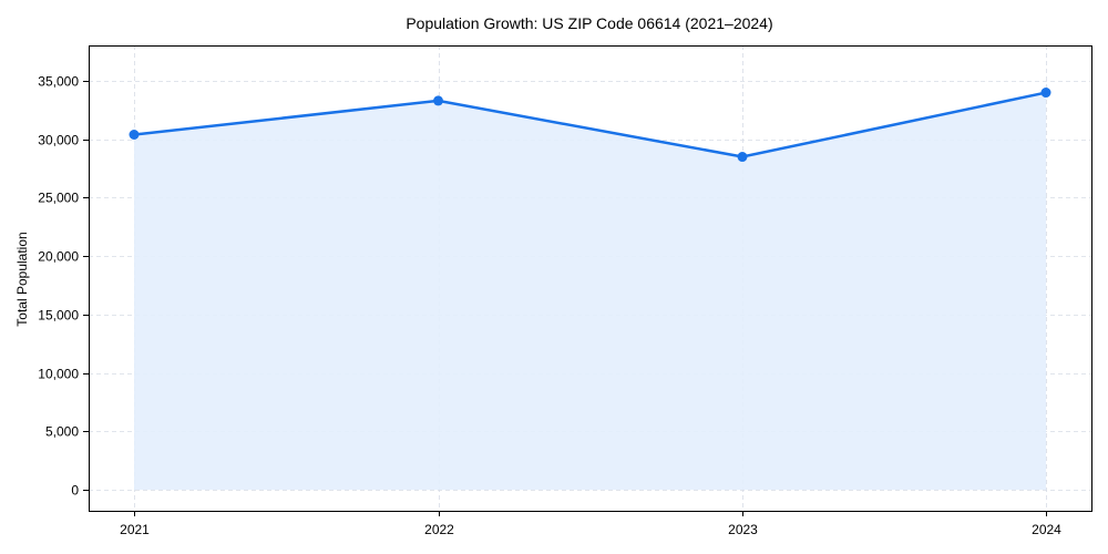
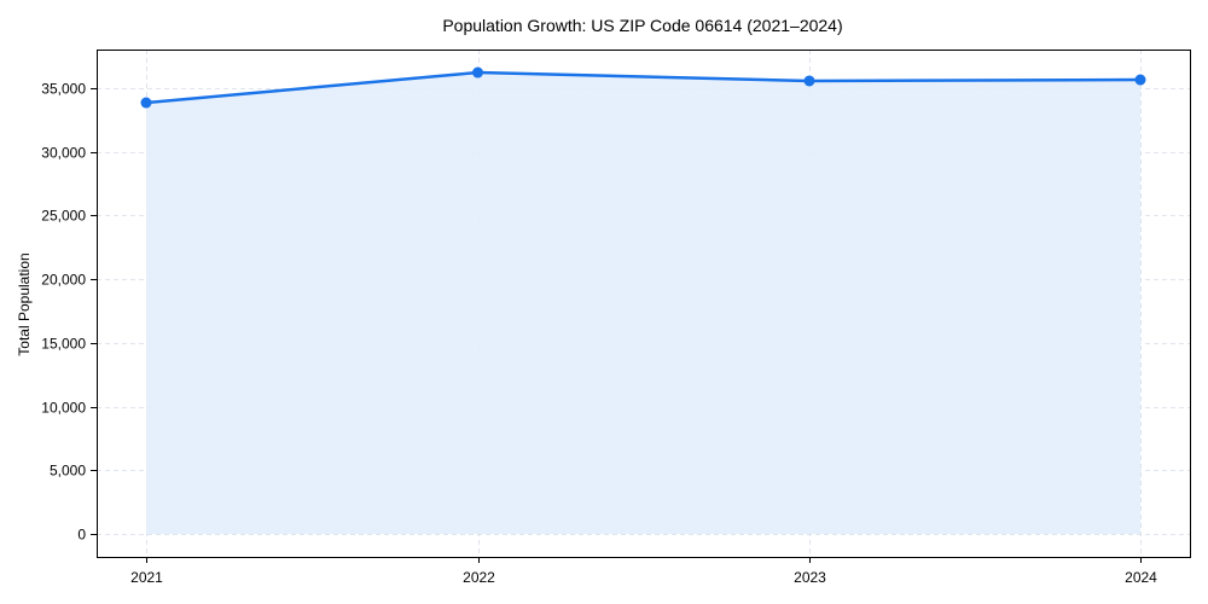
2021: 30400 -> 33900
2022: 33300 -> 36200
2023: 28500 -> 35600
2024: 34000 -> 35700
